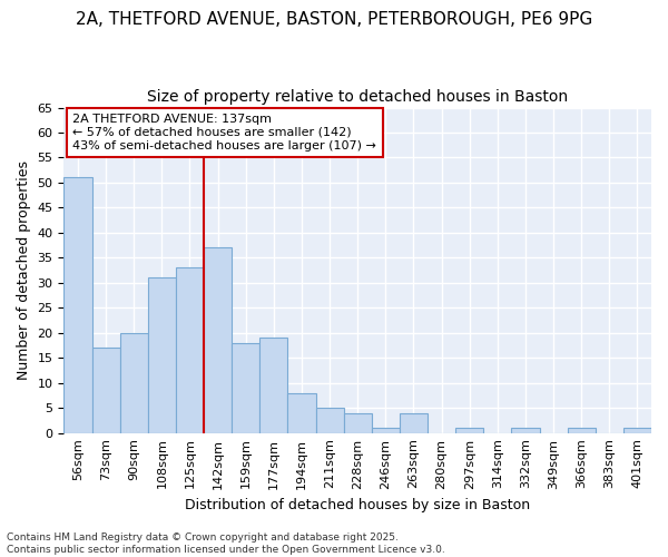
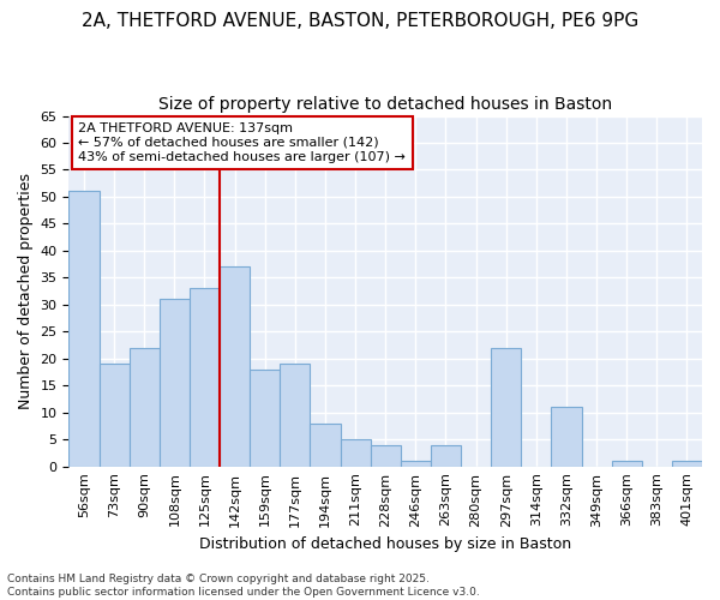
73sqm: 17 -> 19
90sqm: 20 -> 22
297sqm: 1 -> 22
332sqm: 1 -> 11
